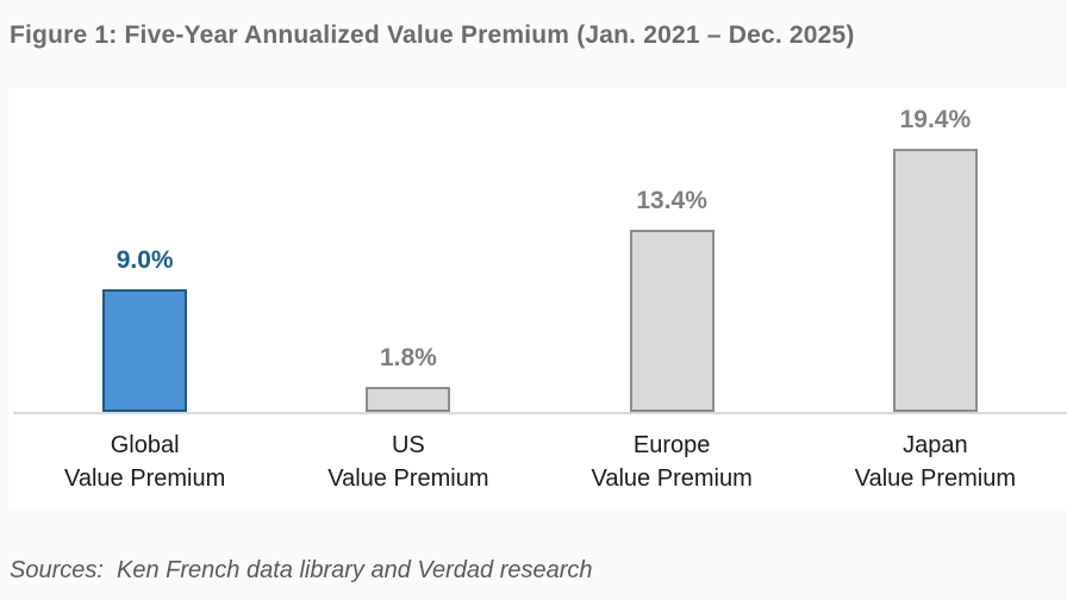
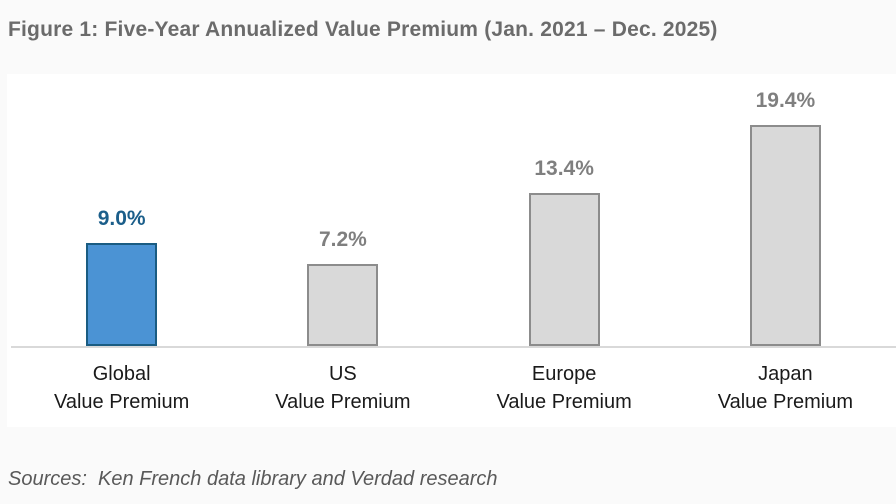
US Value Premium: 1.8% -> 7.2%
